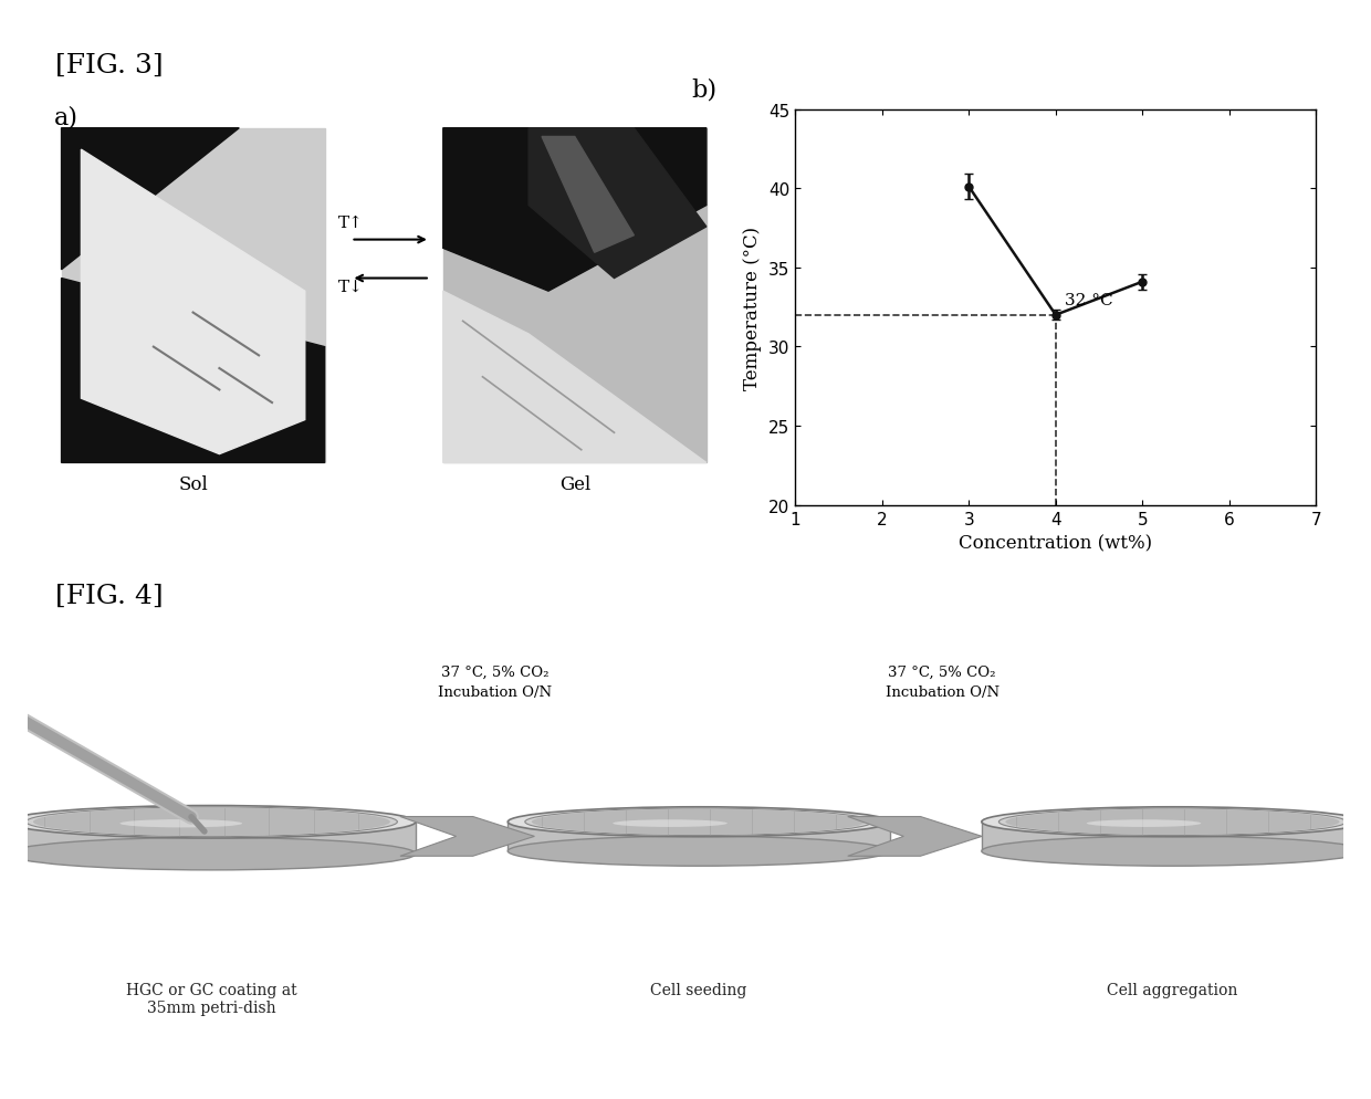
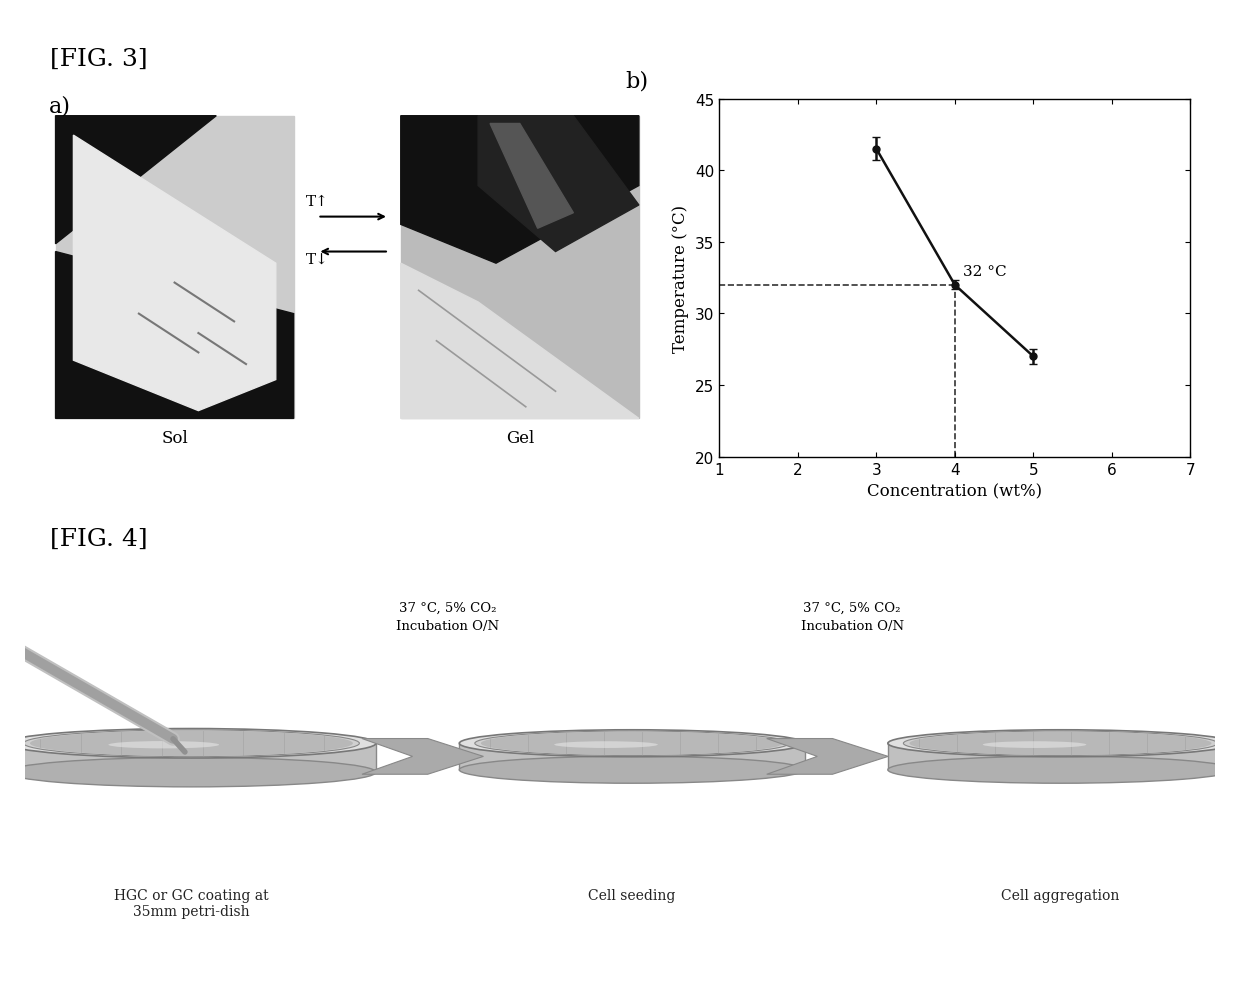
3: 40.1 -> 41.5
5: 34.1 -> 27.0
